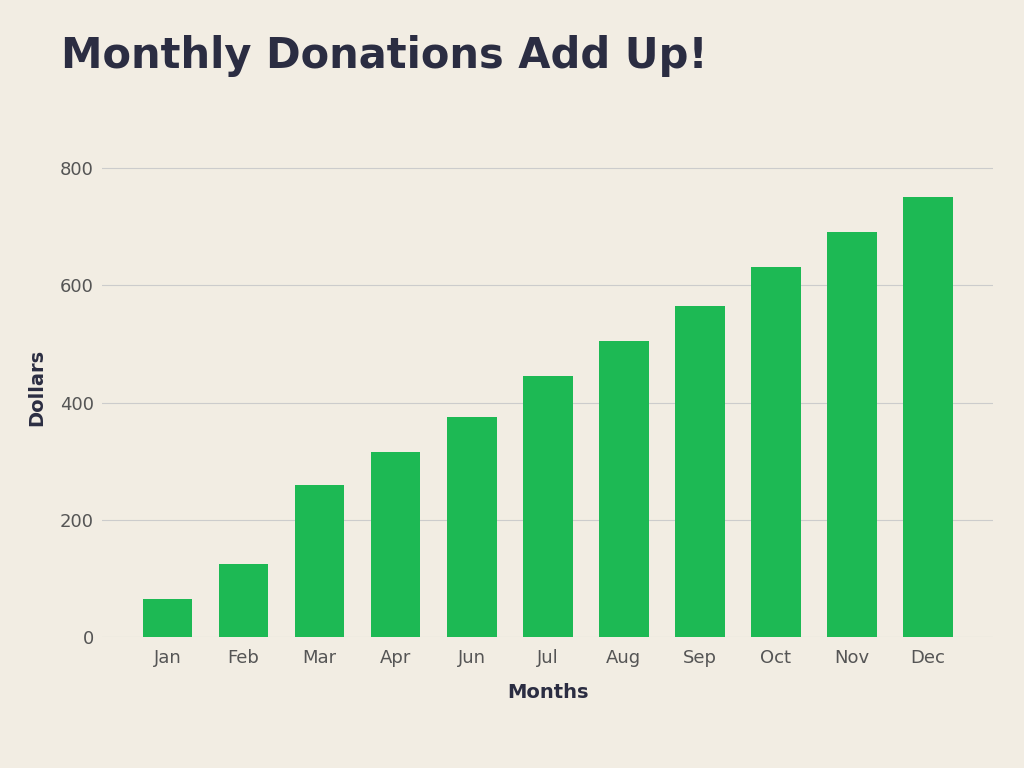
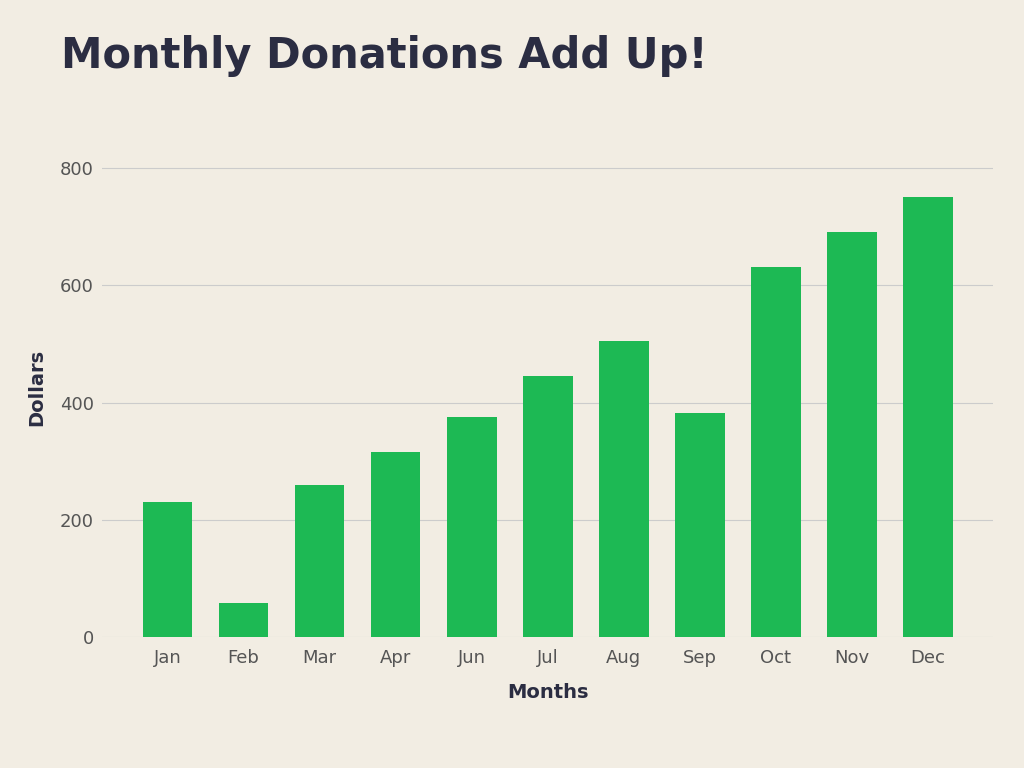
Jan: 65 -> 230
Feb: 125 -> 58
Sep: 565 -> 382
